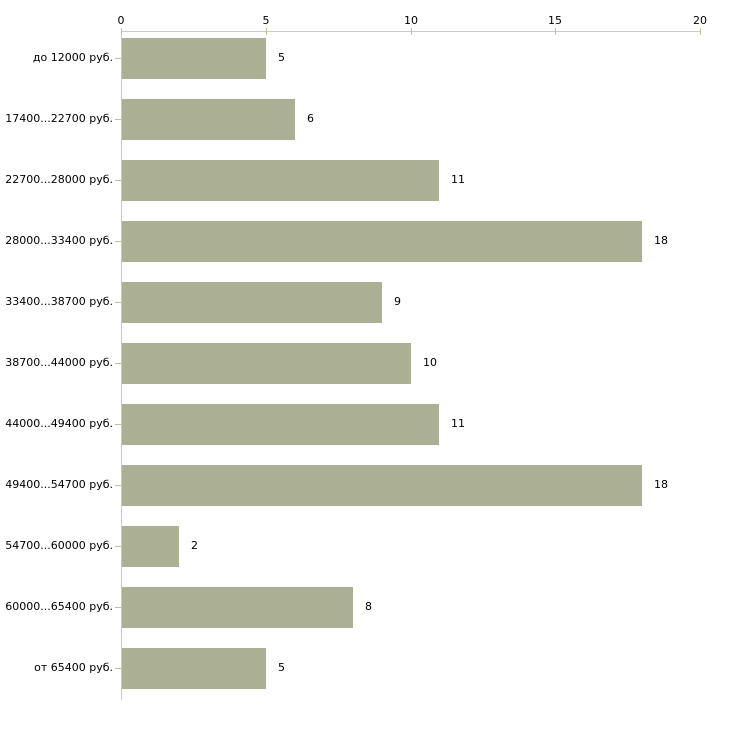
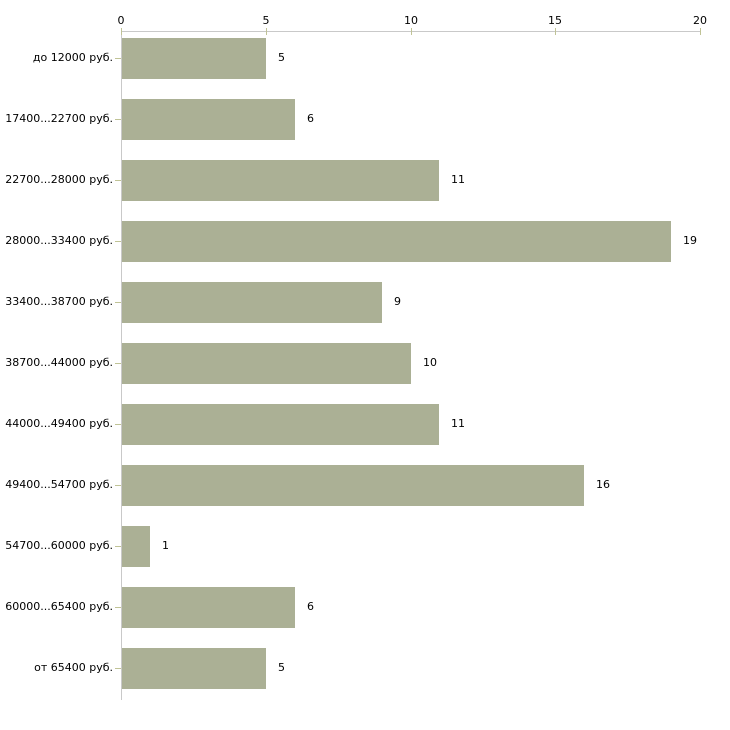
28000...33400 руб.: 18 -> 19
49400...54700 руб.: 18 -> 16
54700...60000 руб.: 2 -> 1
60000...65400 руб.: 8 -> 6
